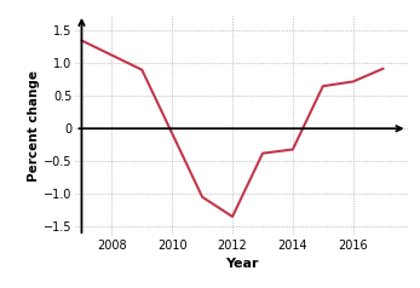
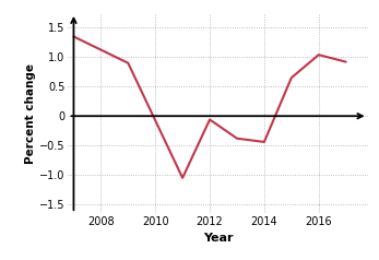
2012: -1.35 -> -0.06
2014: -0.32 -> -0.44
2016: 0.72 -> 1.04
